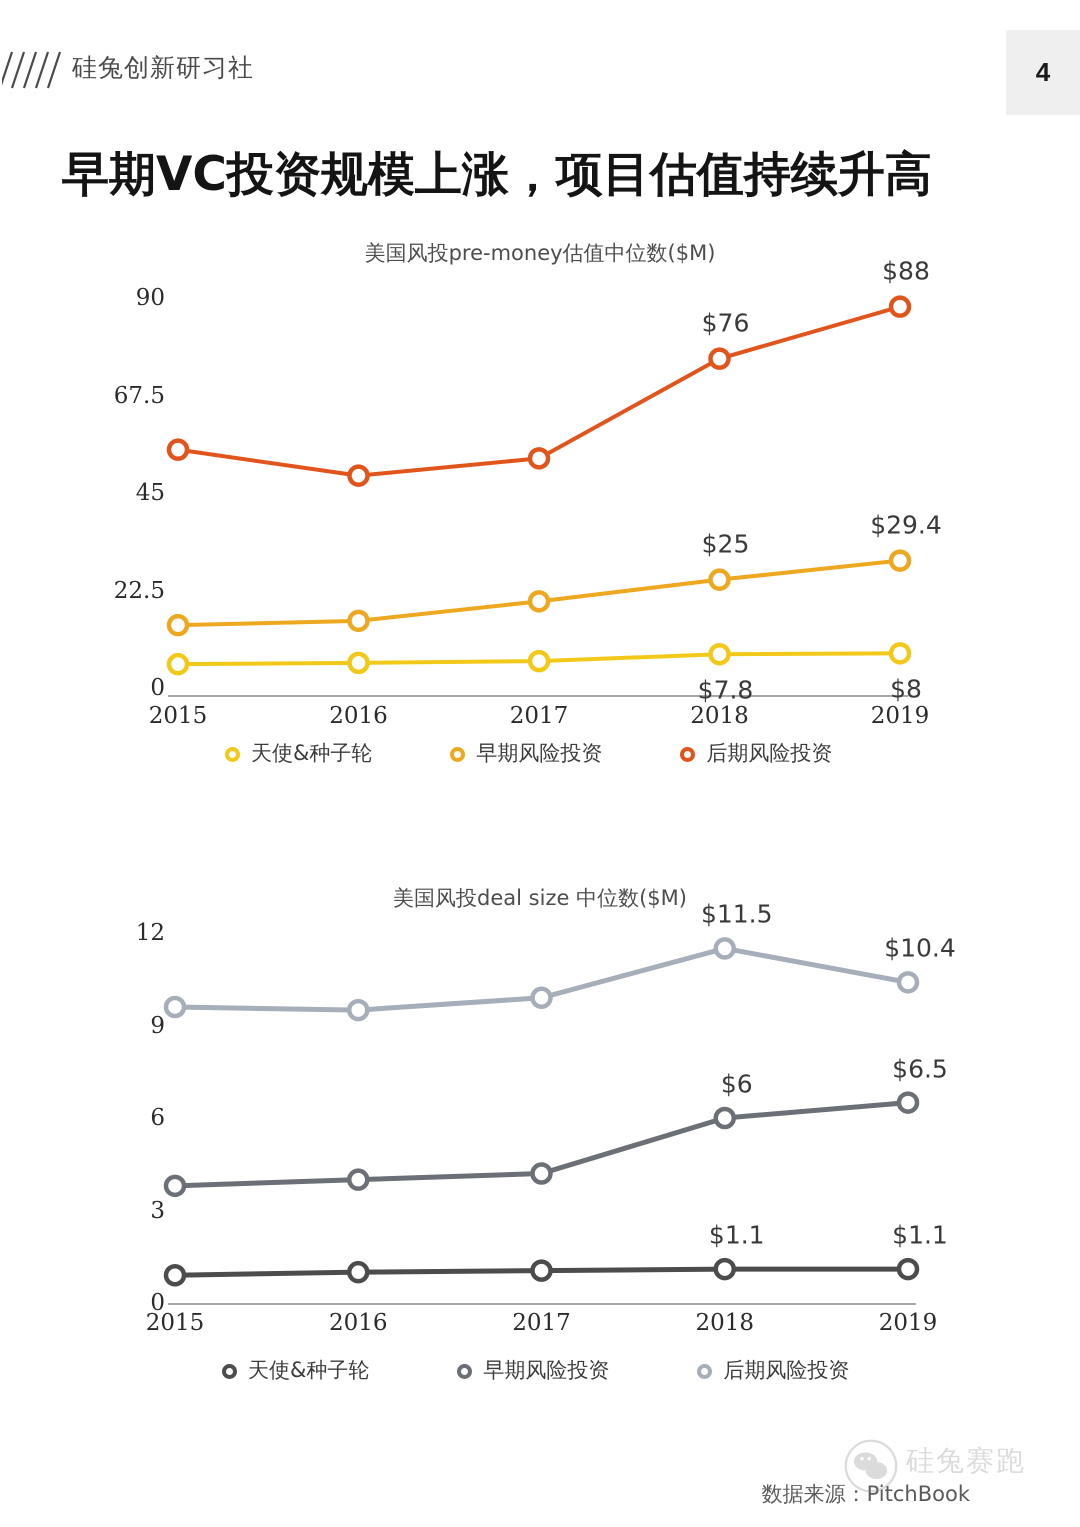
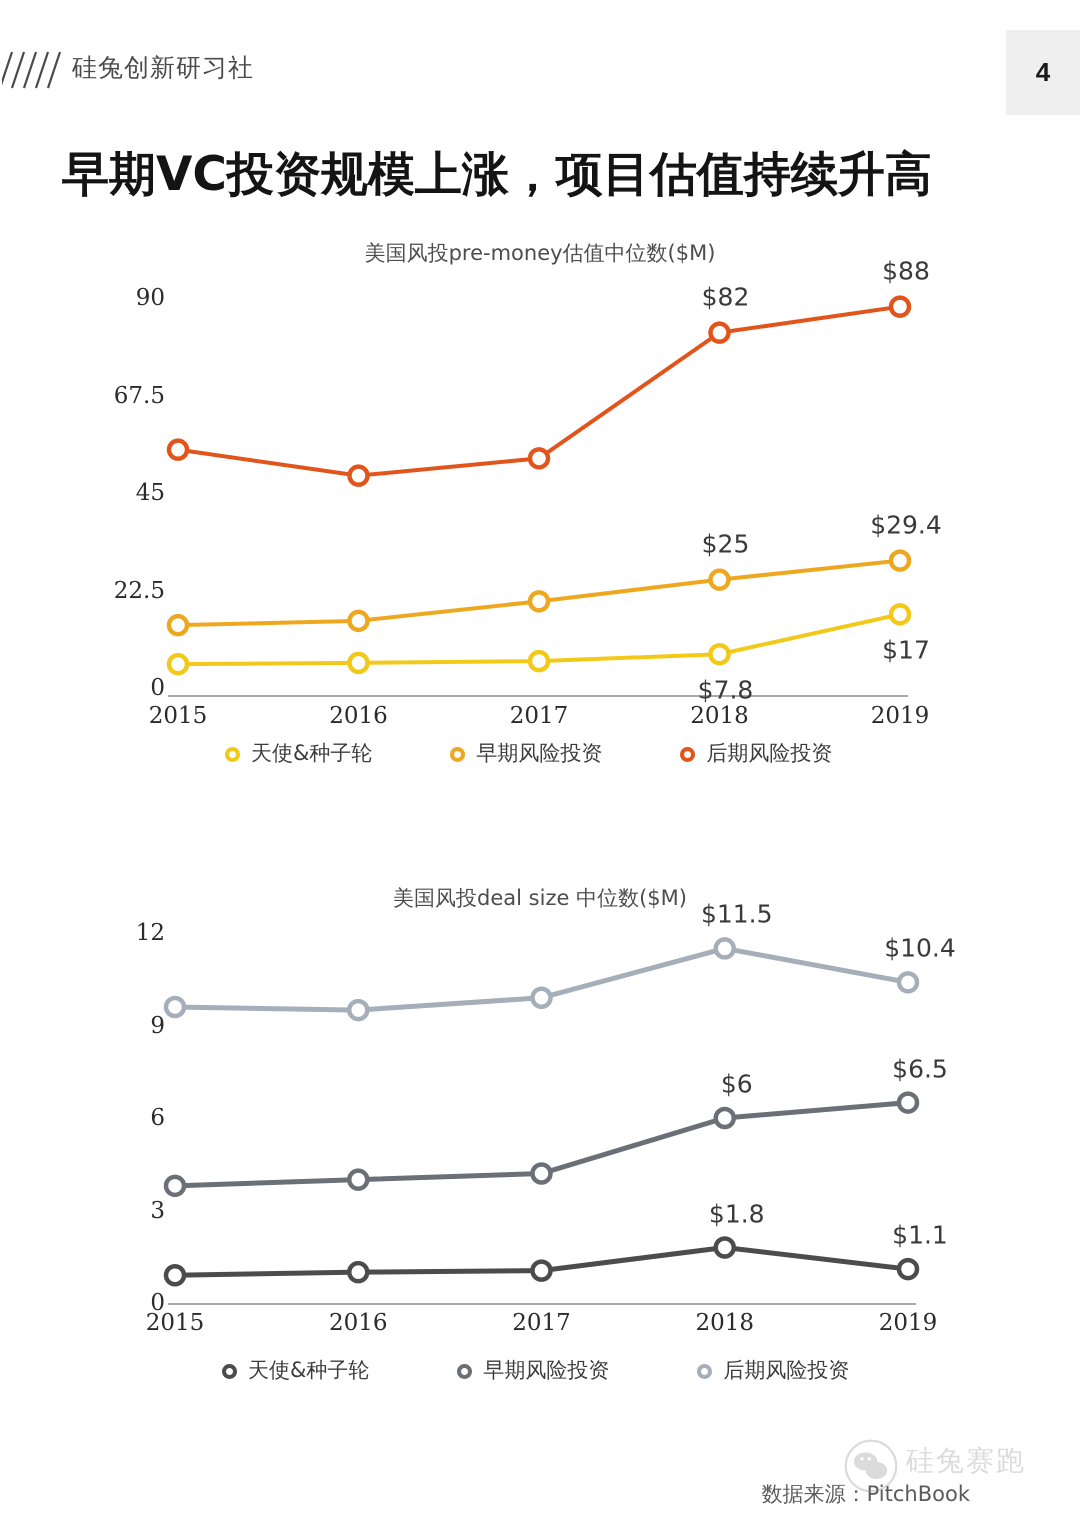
美国风投pre-money估值中位数($M)/后期风险投资/2018: $76 -> $82
美国风投pre-money估值中位数($M)/天使&种子轮/2019: $8 -> $17
美国风投deal size 中位数($M)/天使&种子轮/2018: $1.1 -> $1.8
